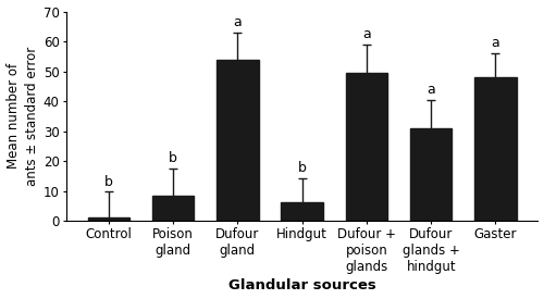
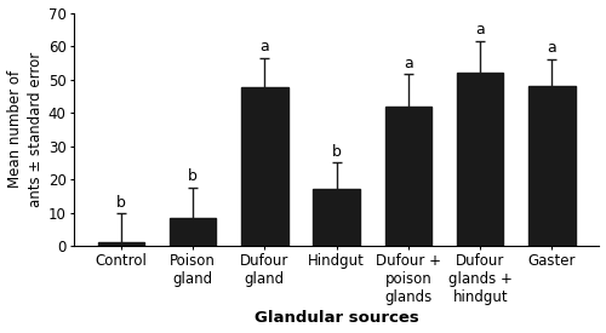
Dufour gland: 54.0 -> 47.5
Hindgut: 6.2 -> 17.0
Dufour + poison glands: 49.5 -> 42.0
Dufour glands + hindgut: 31.0 -> 52.0
